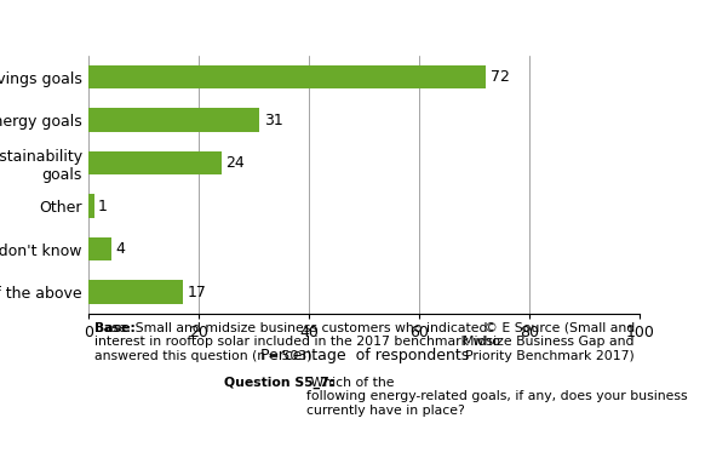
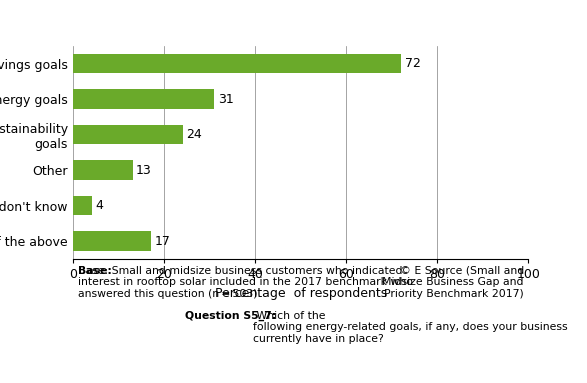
Other: 1 -> 13
